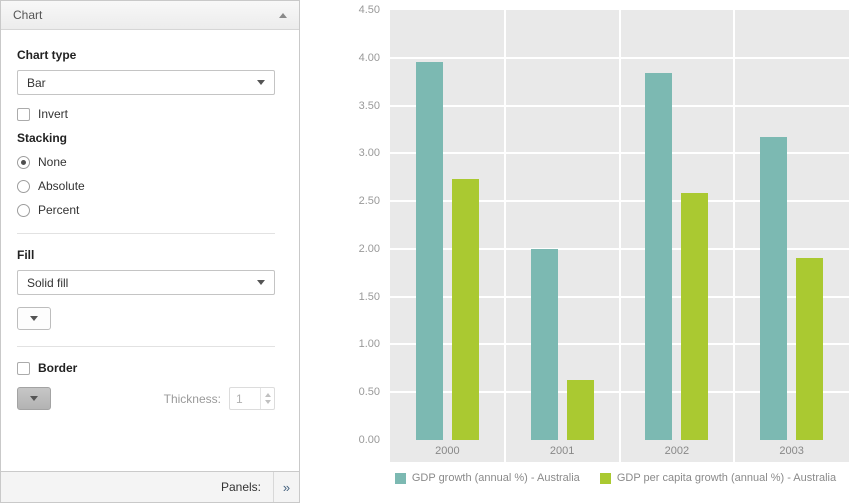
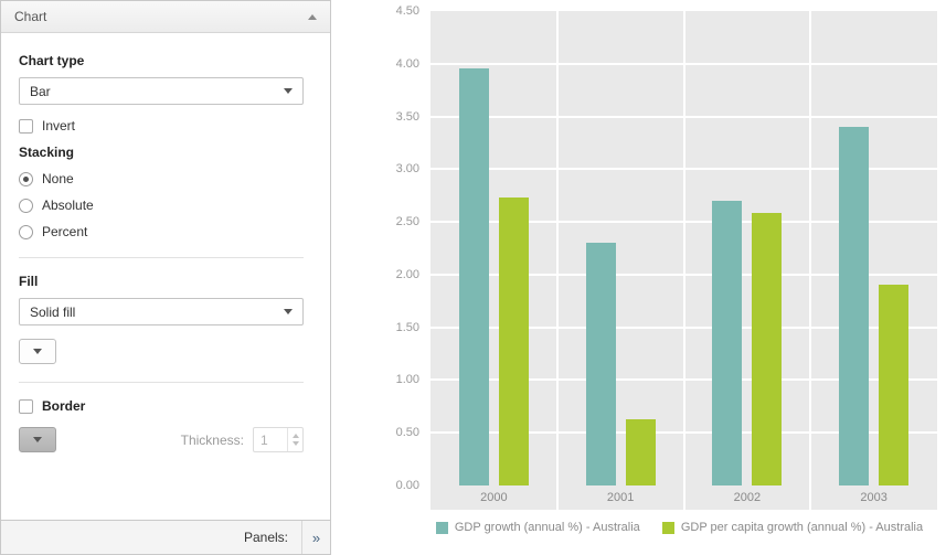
GDP growth (annual %) - Australia/2001: 2.0 -> 2.3
GDP growth (annual %) - Australia/2002: 3.8 -> 2.7
GDP growth (annual %) - Australia/2003: 3.2 -> 3.4
